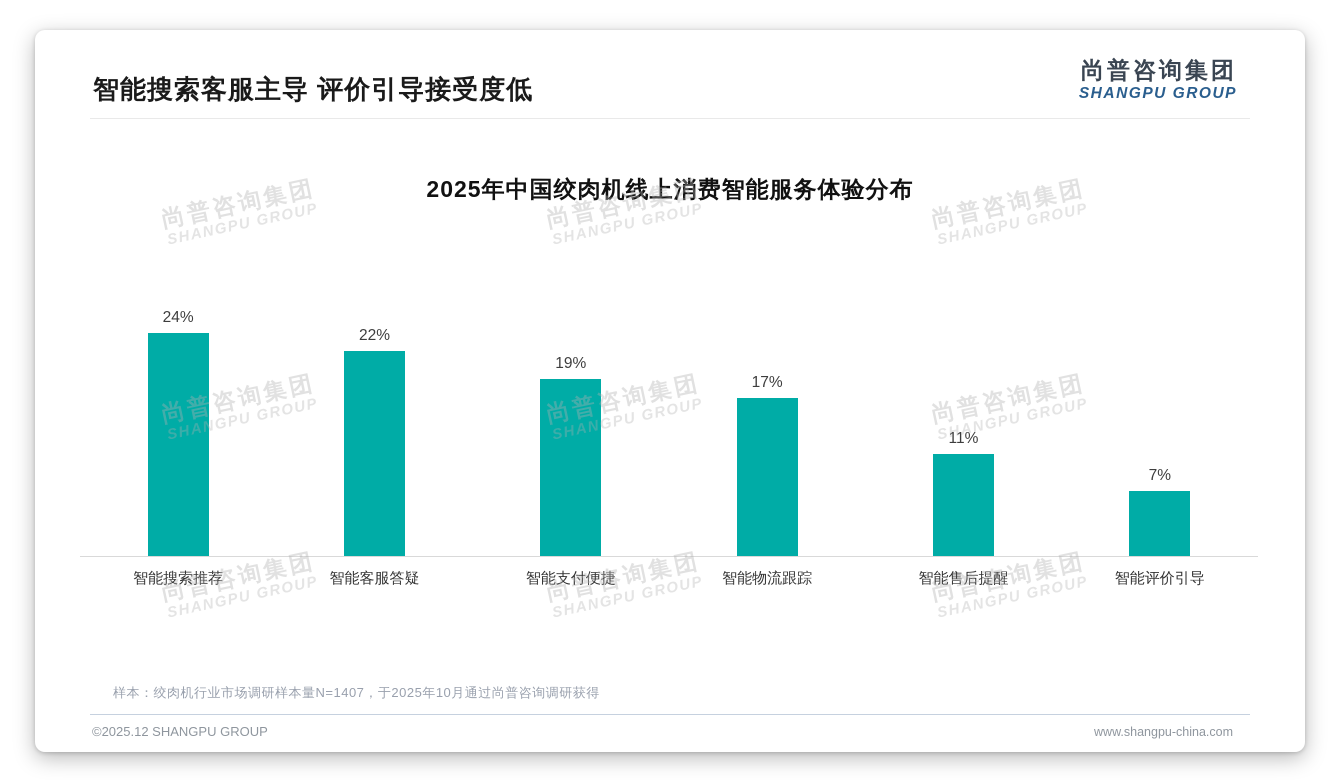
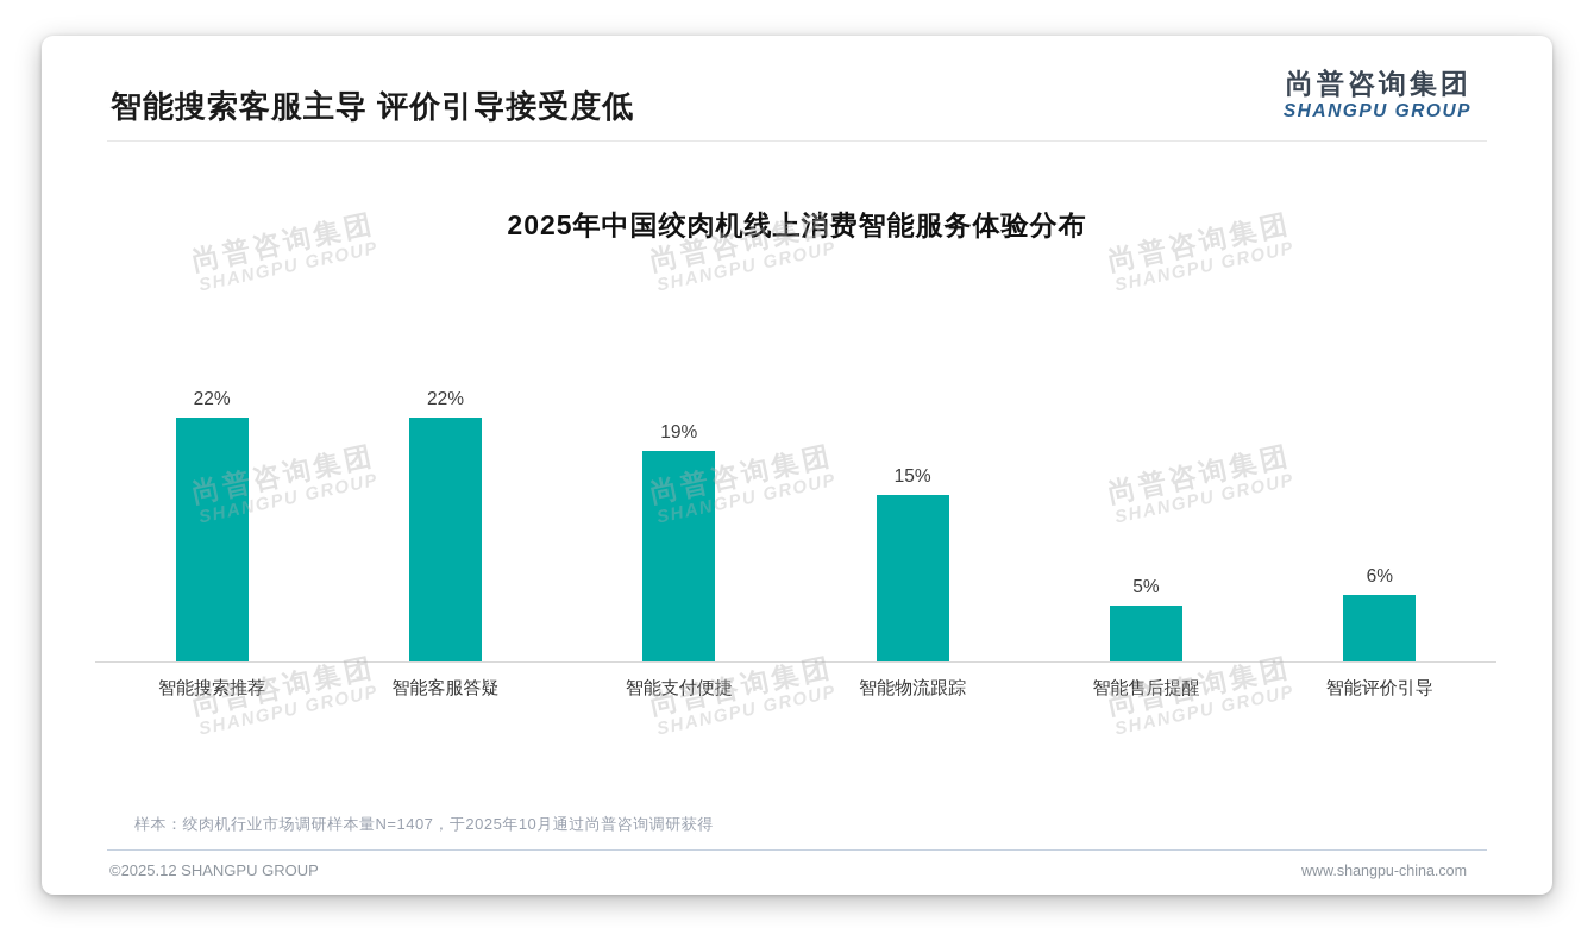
智能搜索推荐: 24% -> 22%
智能物流跟踪: 17% -> 15%
智能售后提醒: 11% -> 5%
智能评价引导: 7% -> 6%
